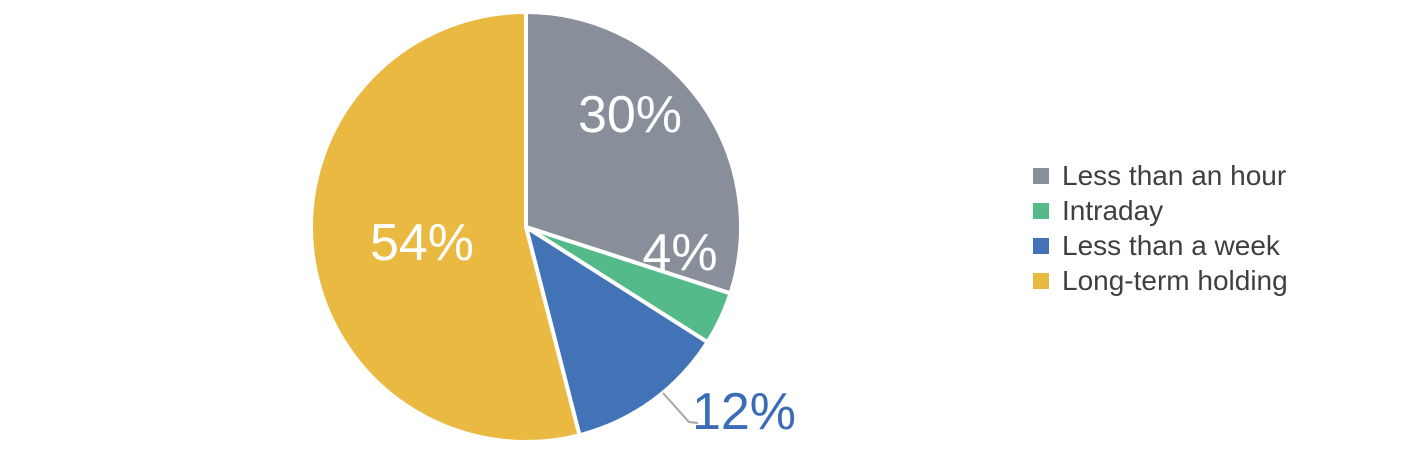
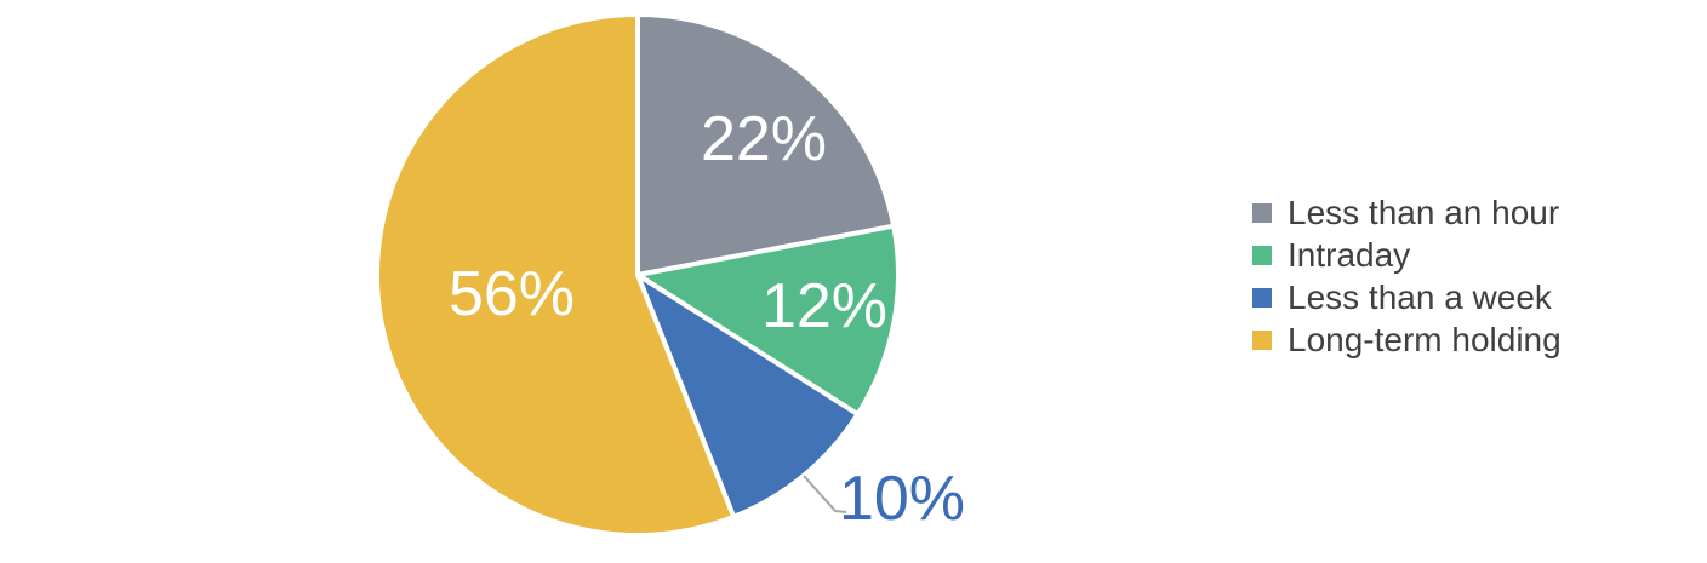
Less than an hour: 30% -> 22%
Intraday: 4% -> 12%
Less than a week: 12% -> 10%
Long-term holding: 54% -> 56%
